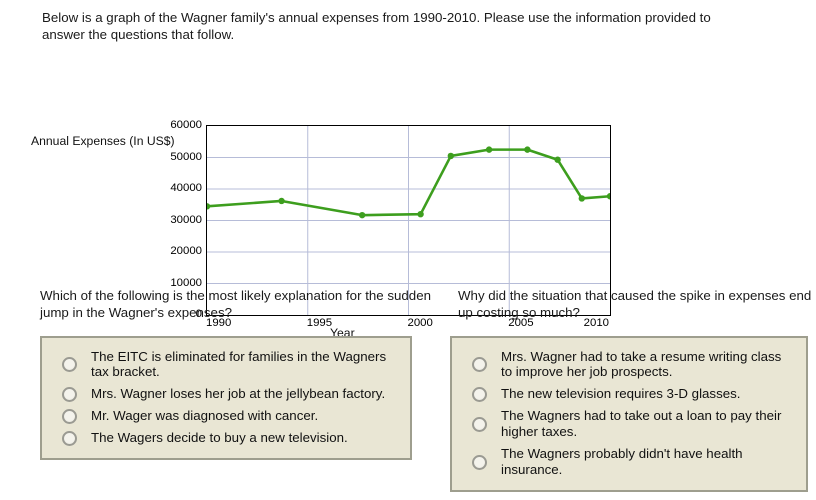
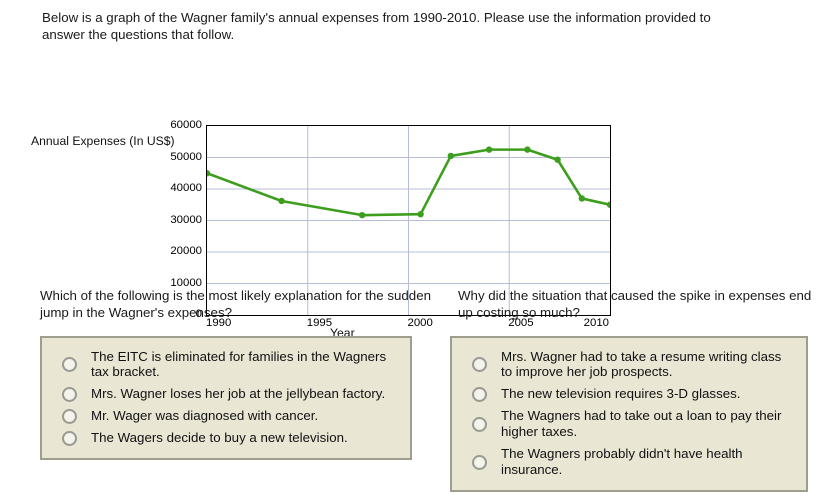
1990: 34000 -> 45000
2010: 38000 -> 35000
